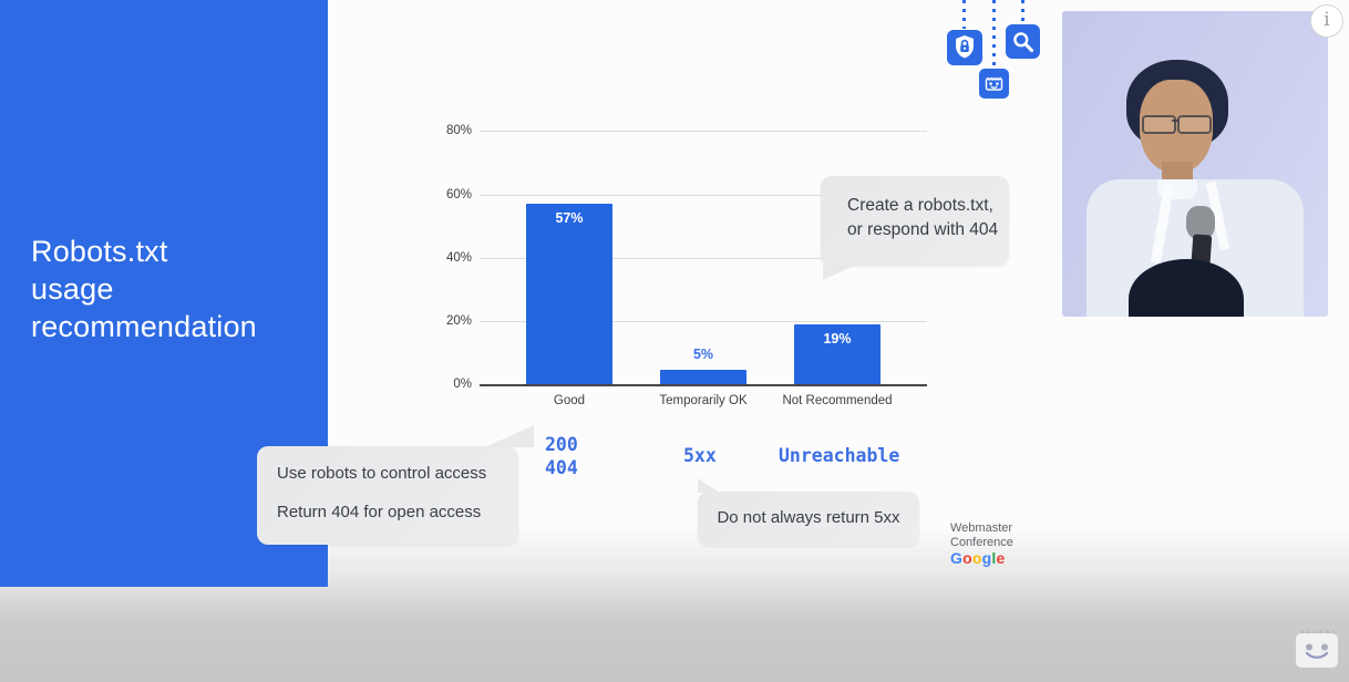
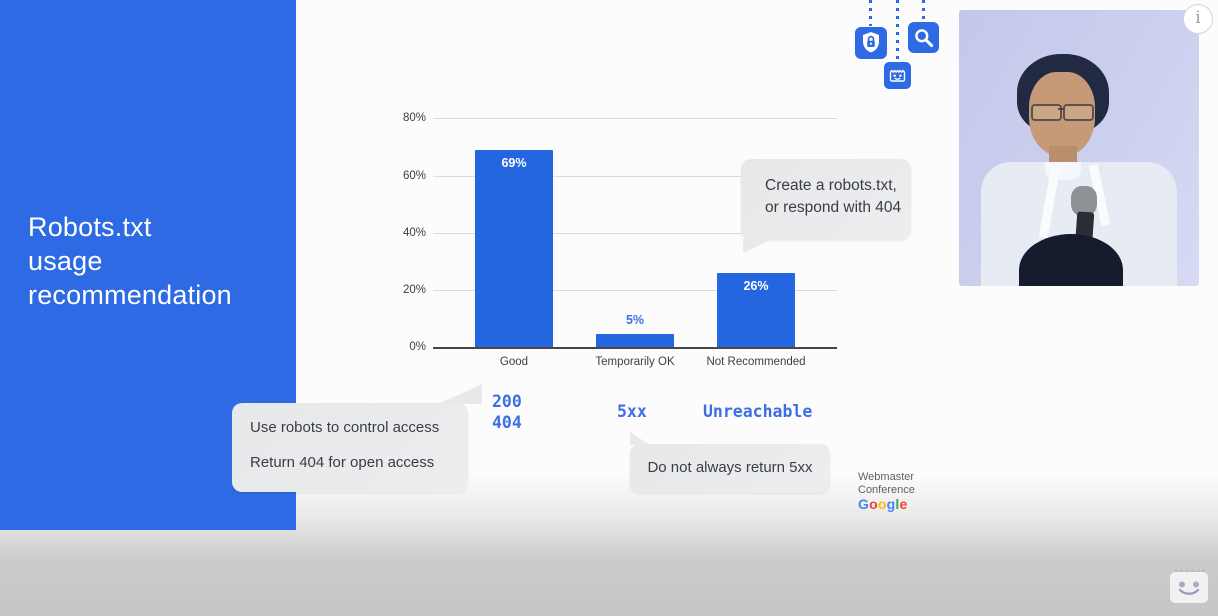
Good: 57% -> 69%
Not Recommended: 19% -> 26%
